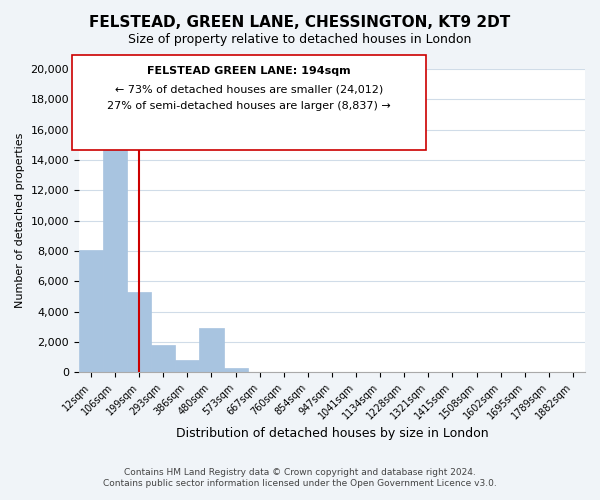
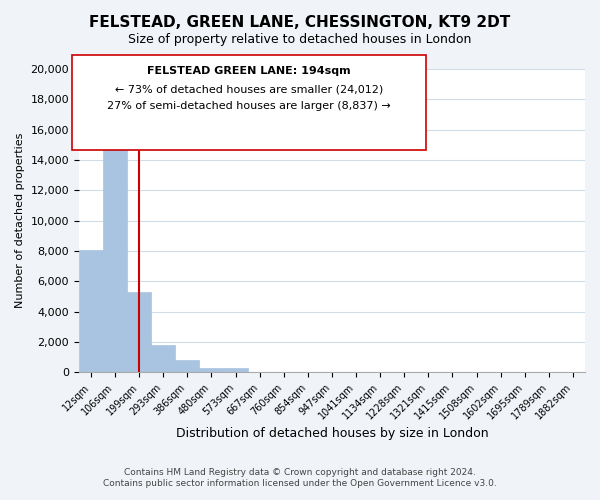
480sqm: 2,900 -> 300
